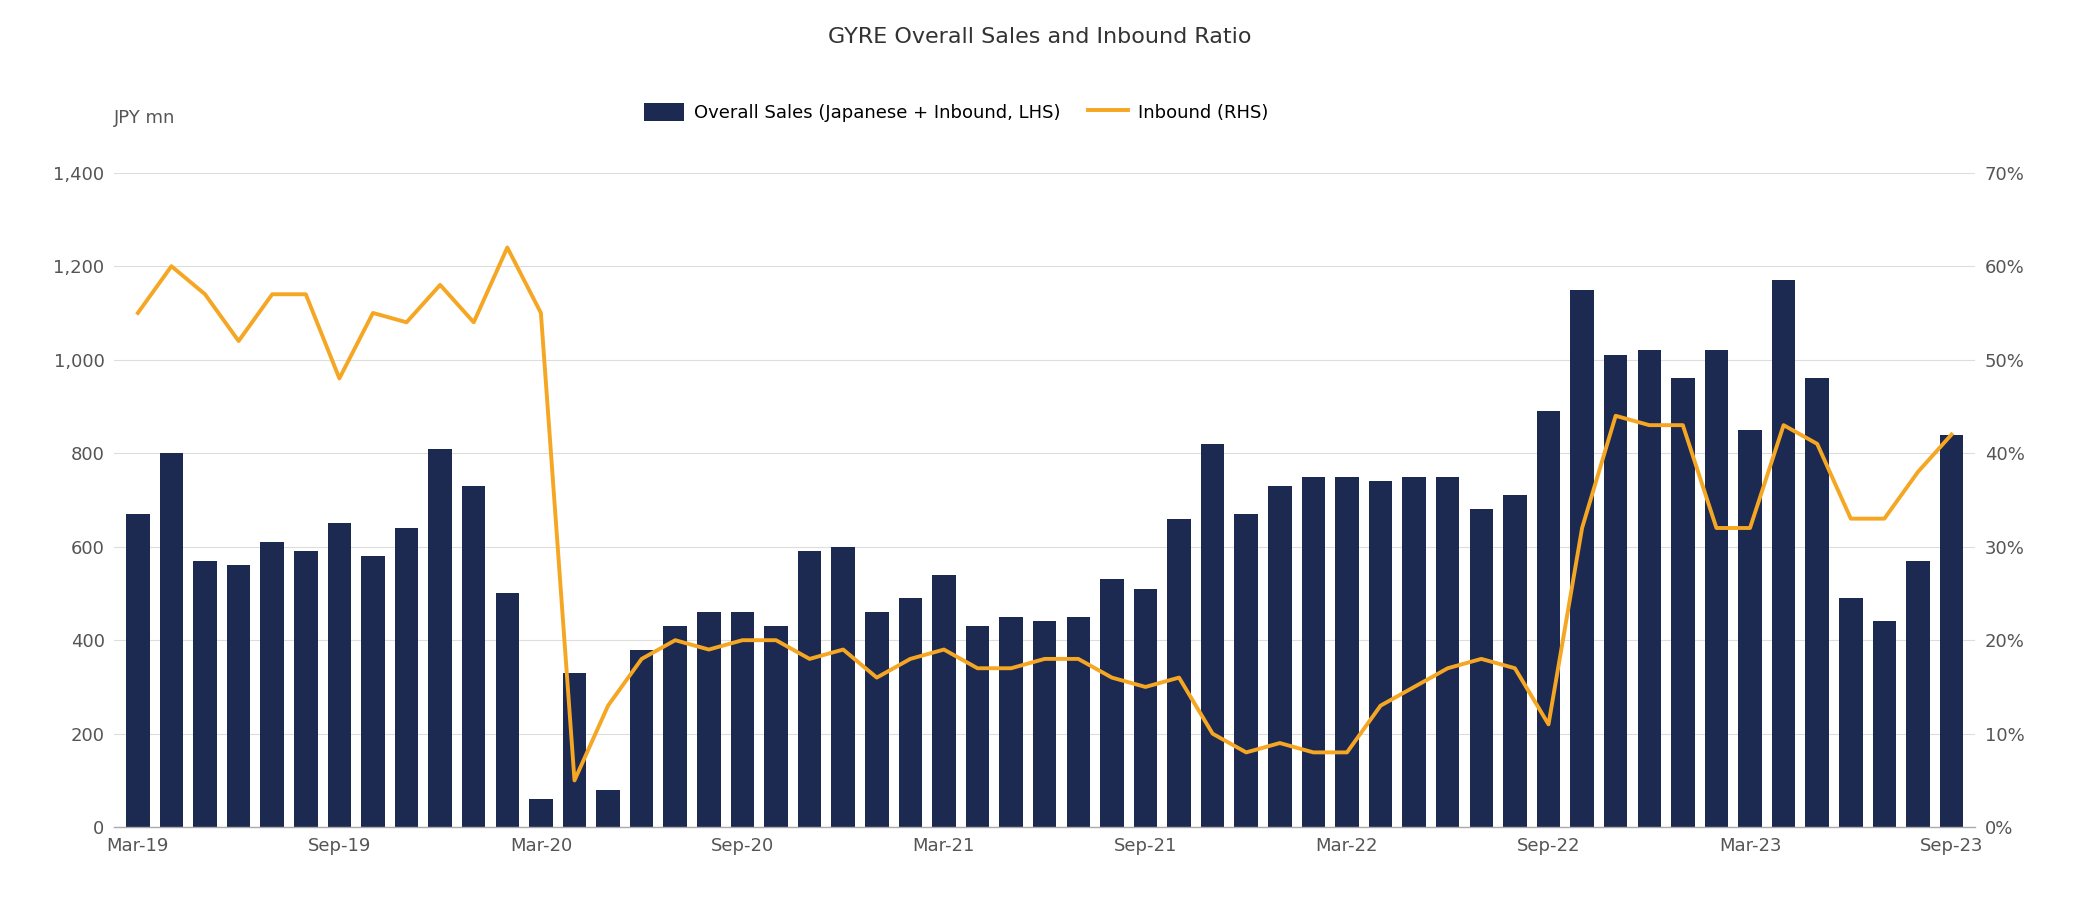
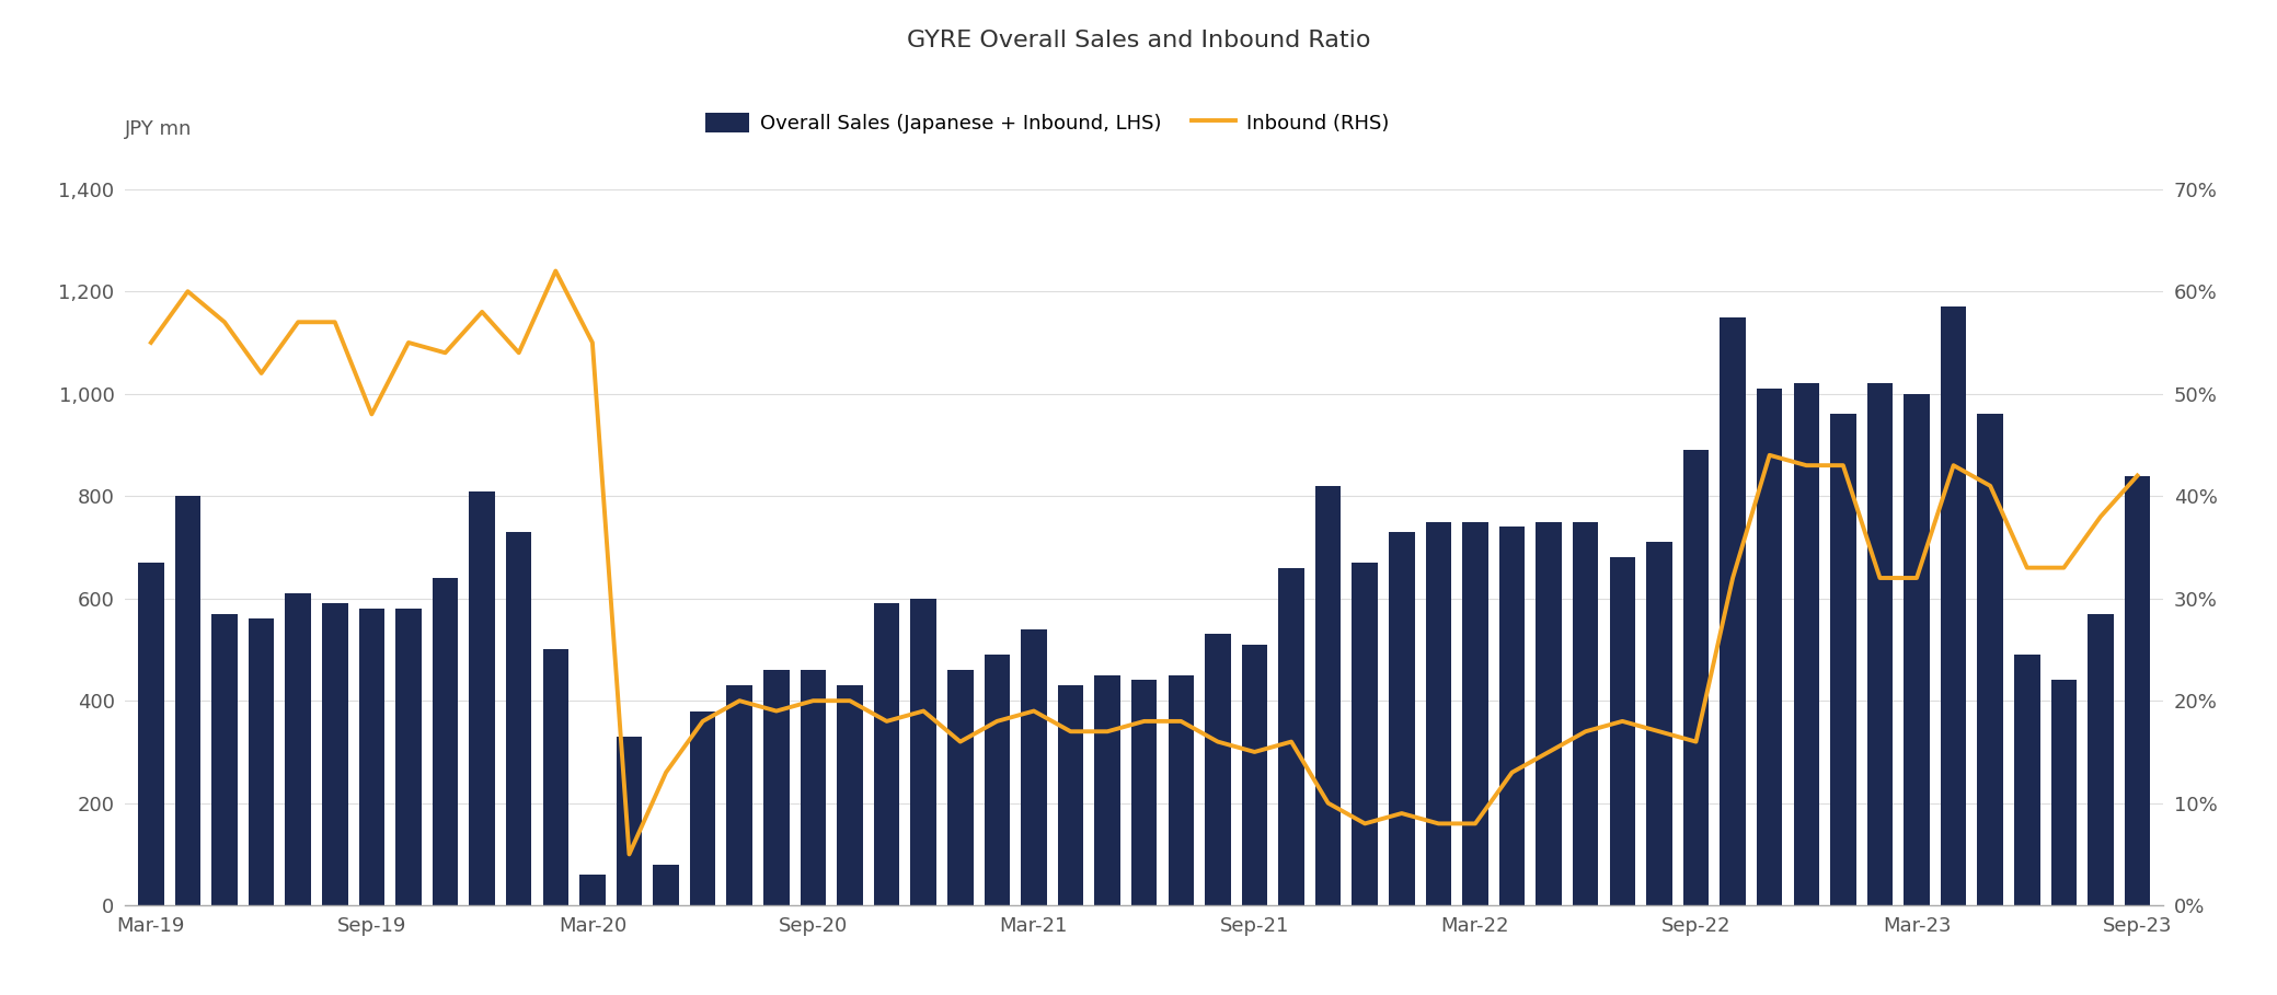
Overall Sales (Japanese + Inbound, LHS)/Sep-19: 650 -> 580
Inbound (RHS)/Sep-22: 11% -> 16%
Overall Sales (Japanese + Inbound, LHS)/Mar-23: 850 -> 1,000
